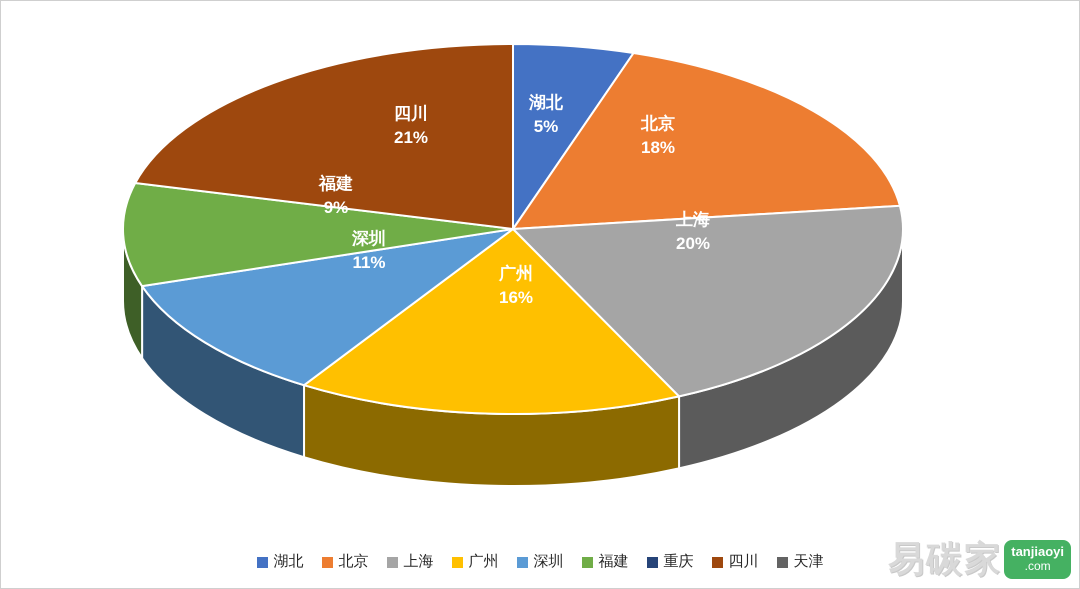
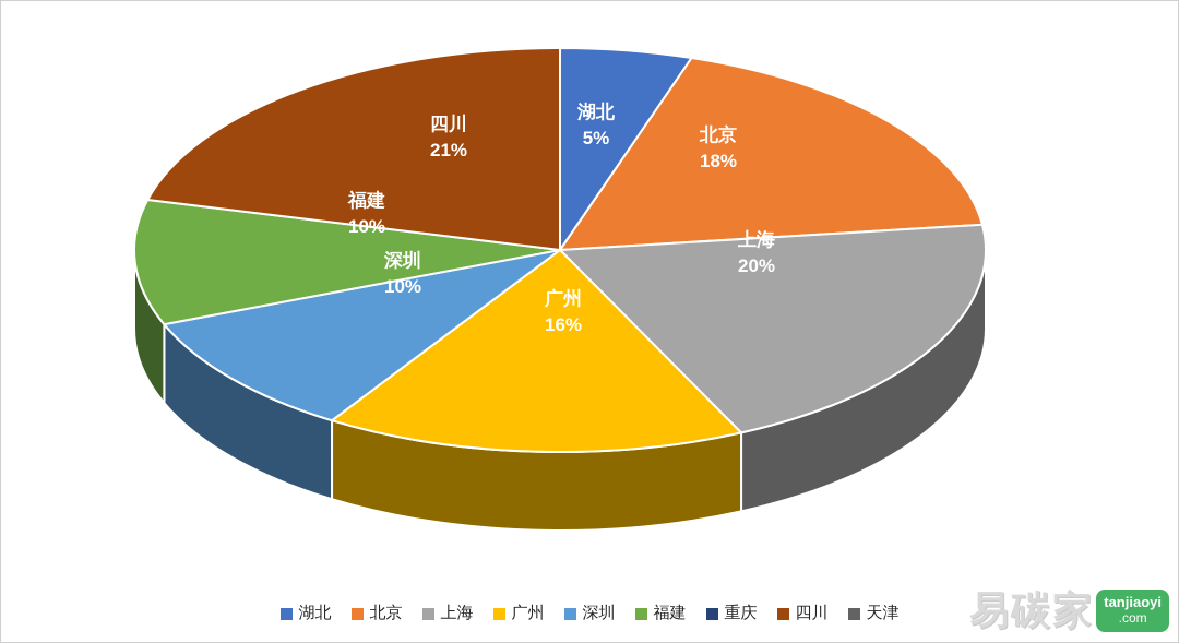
深圳: 11% -> 10%
福建: 9% -> 10%
